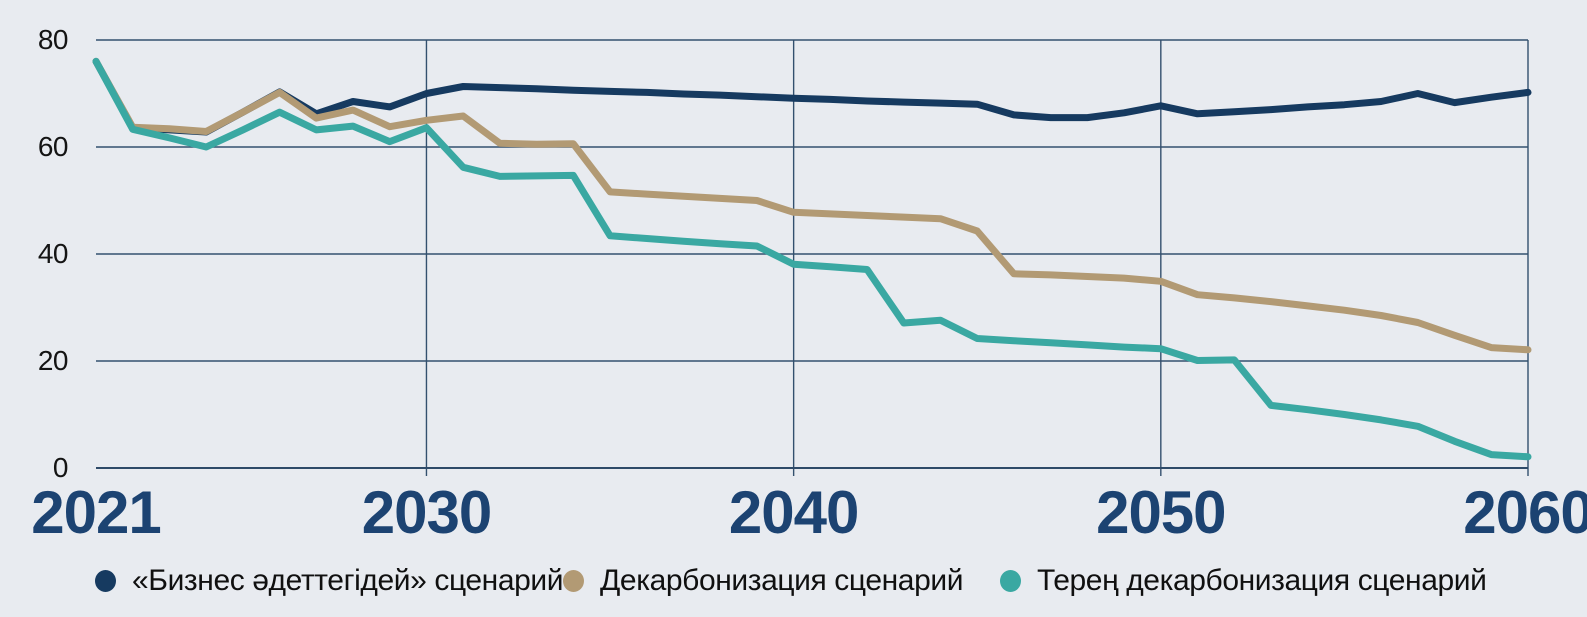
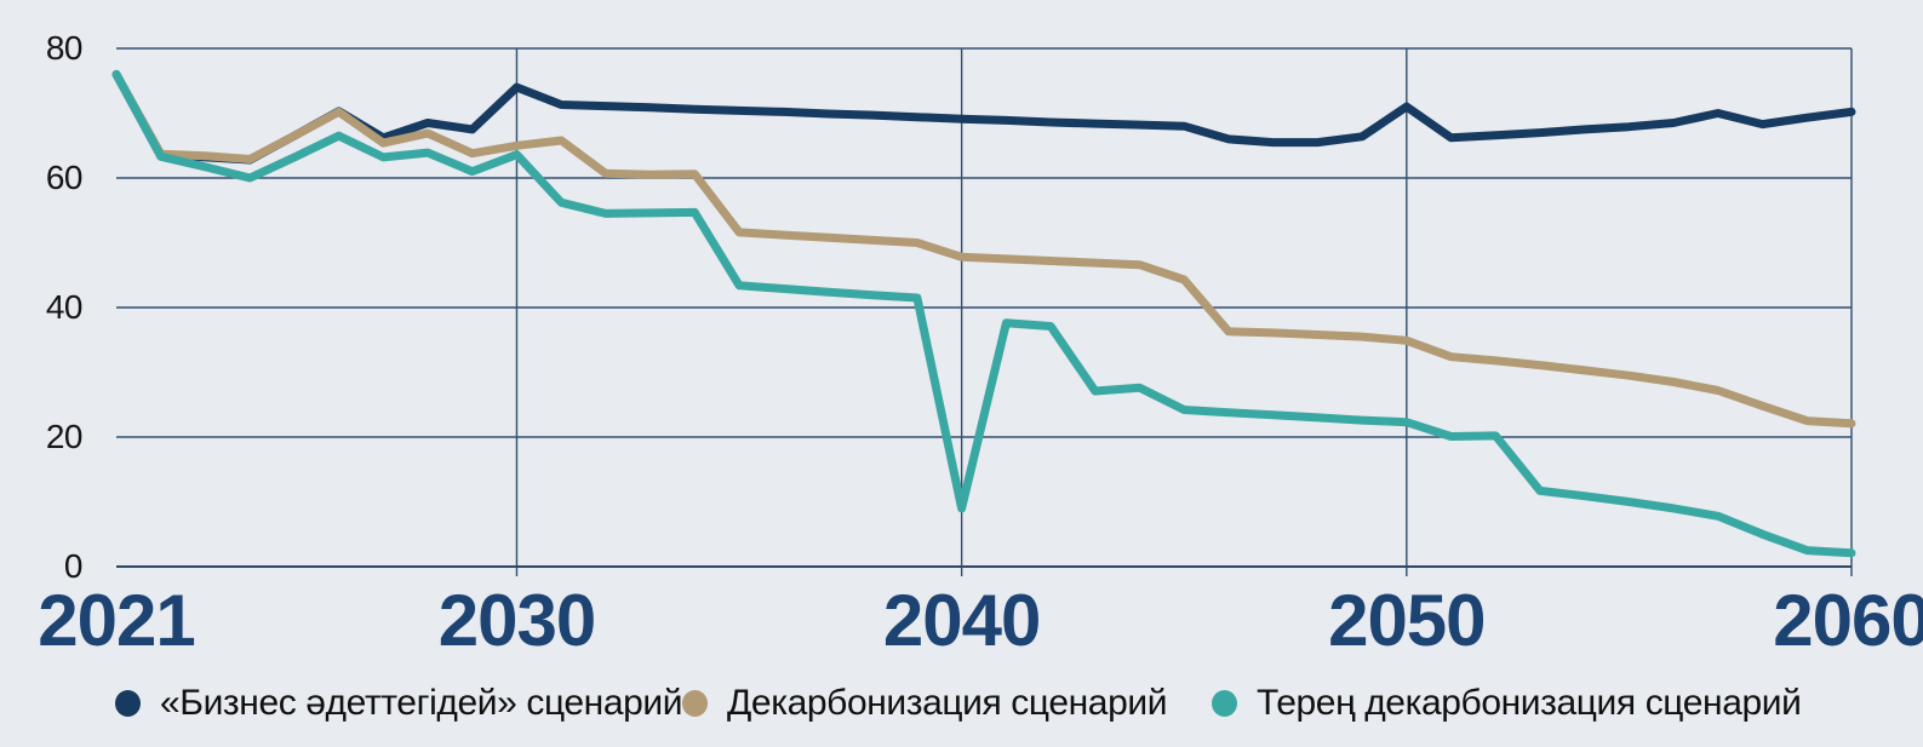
«Бизнес әдеттегідей» сценарий/2030: 70 -> 74
Терең декарбонизация сценарий/2040: 38 -> 9
«Бизнес әдеттегідей» сценарий/2050: 68 -> 71
